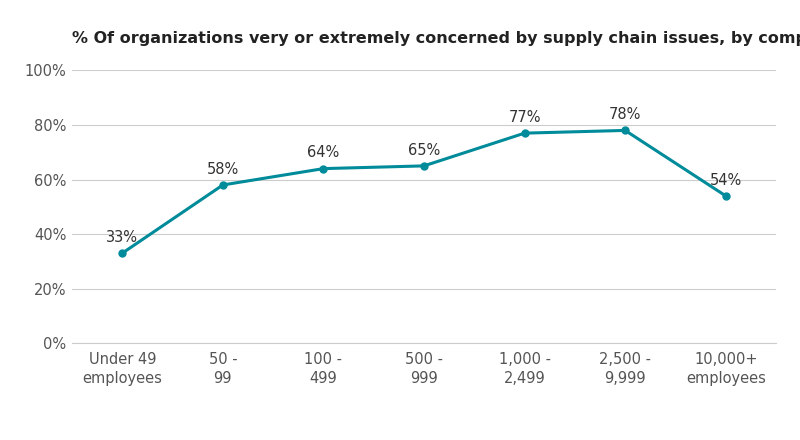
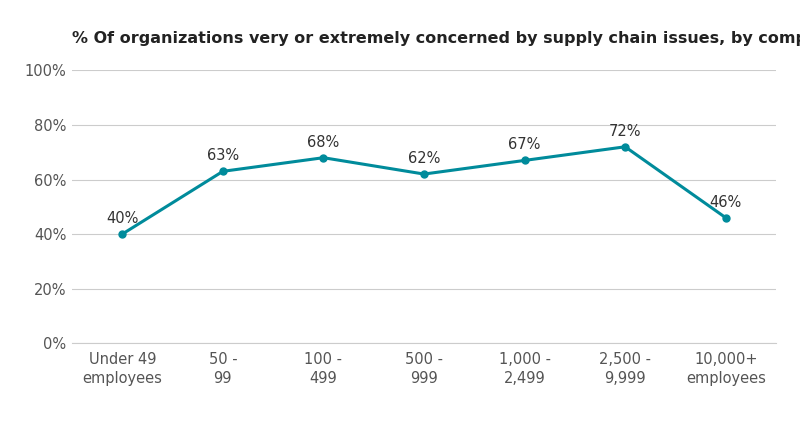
Under 49 employees: 33% -> 40%
50 - 99: 58% -> 63%
100 - 499: 64% -> 68%
500 - 999: 65% -> 62%
1,000 - 2,499: 77% -> 67%
2,500 - 9,999: 78% -> 72%
10,000+ employees: 54% -> 46%
